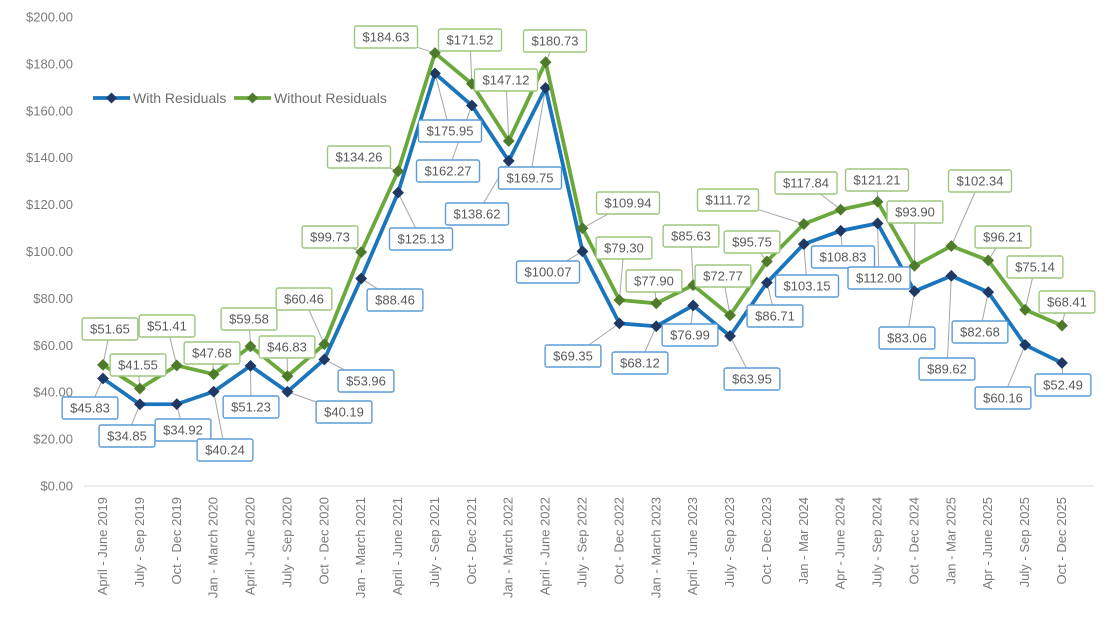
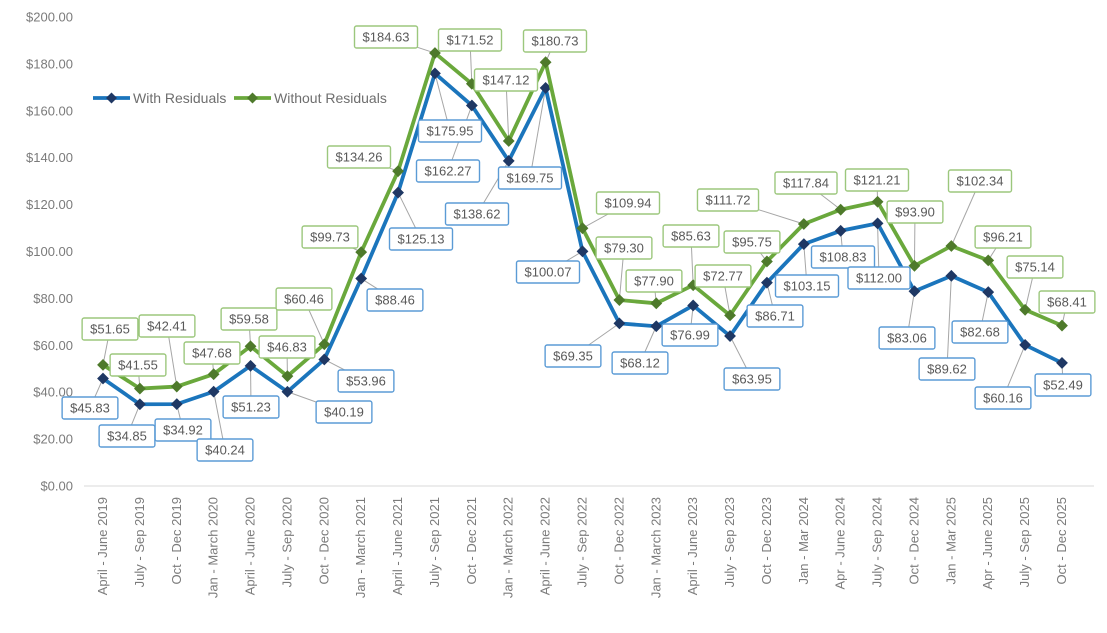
Without Residuals/Oct - Dec 2019: $51.41 -> $42.41
